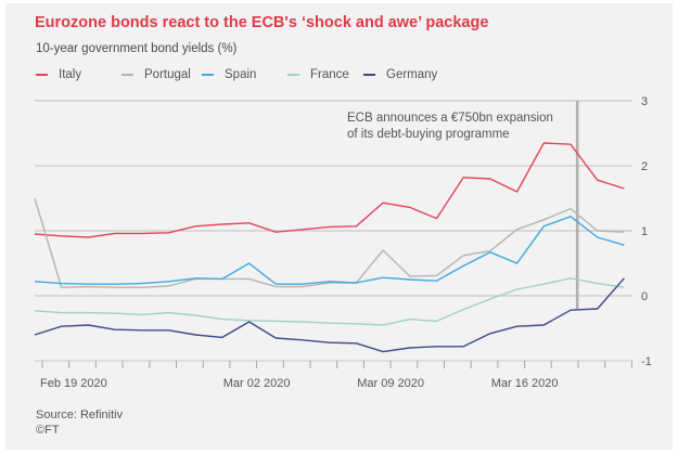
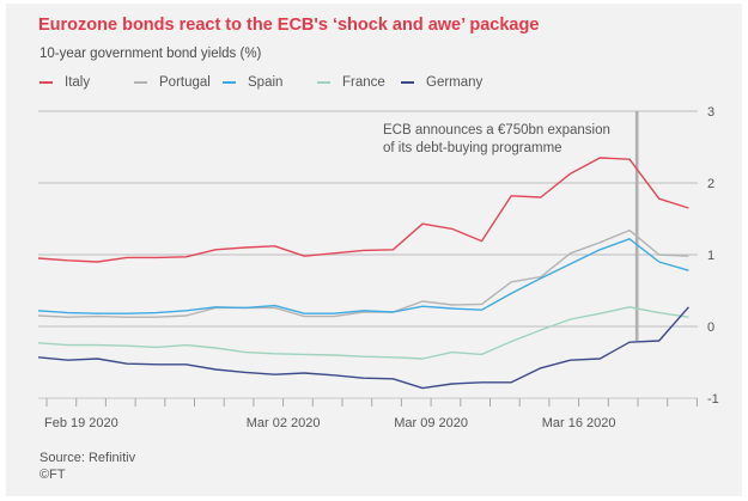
Portugal/Feb 19 2020: 1.5 -> 0.1
Germany/Feb 19 2020: -0.6 -> -0.4
Spain/Mar 02 2020: 0.5 -> 0.3
Germany/Mar 02 2020: -0.4 -> -0.7
Portugal/Mar 09 2020: 0.7 -> 0.3
Italy/Mar 16 2020: 1.6 -> 2.1
Spain/Mar 16 2020: 0.5 -> 0.9
